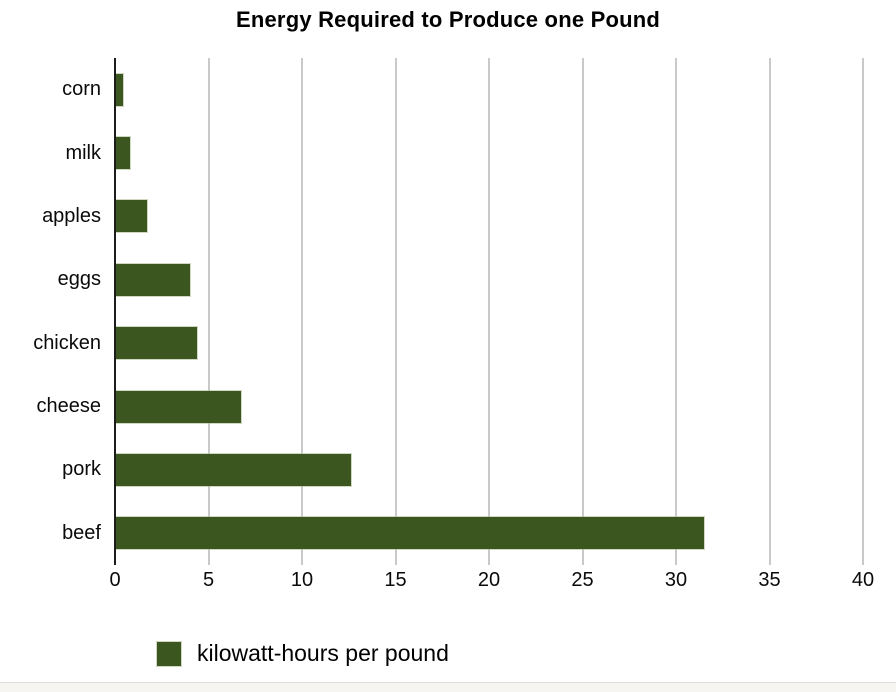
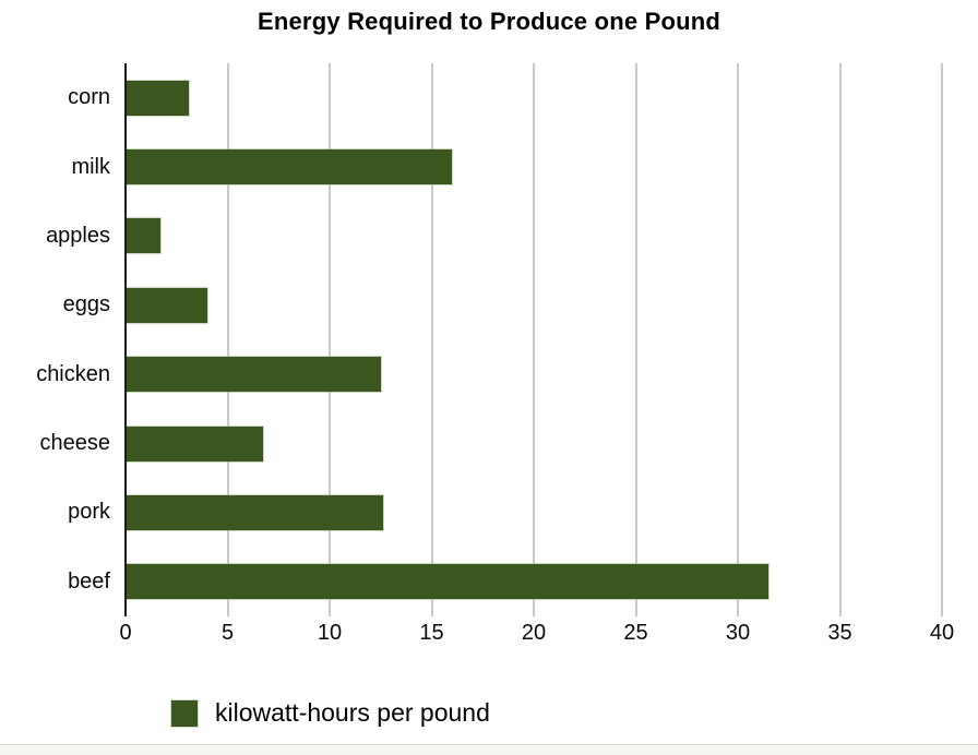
corn: 0.5 -> 3.1
milk: 0.8 -> 16.0
chicken: 4.4 -> 12.5
